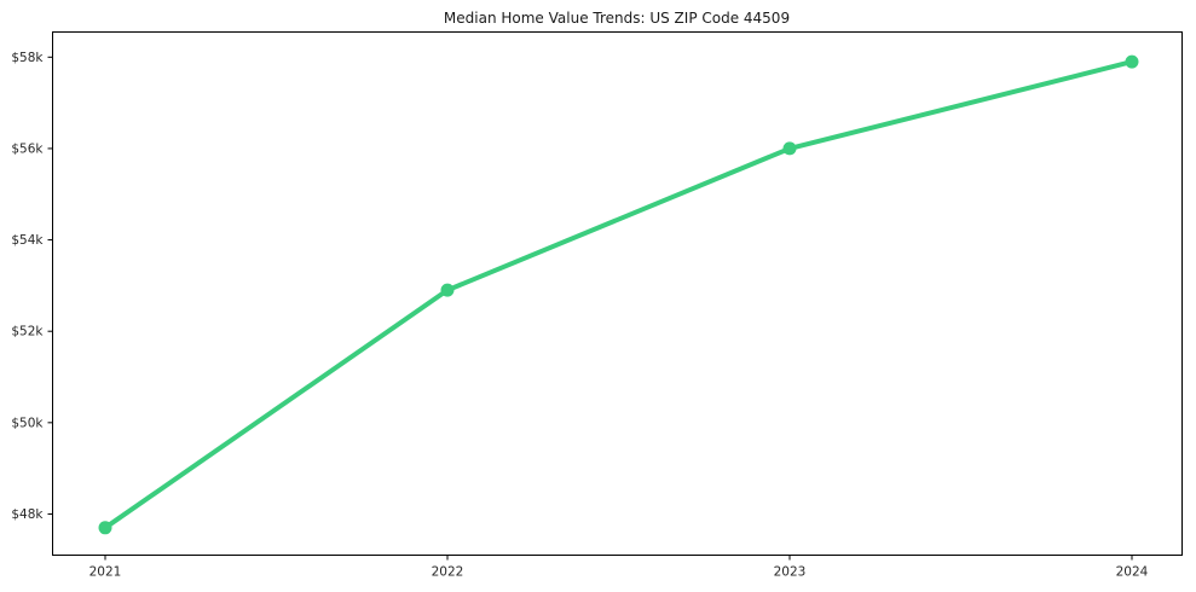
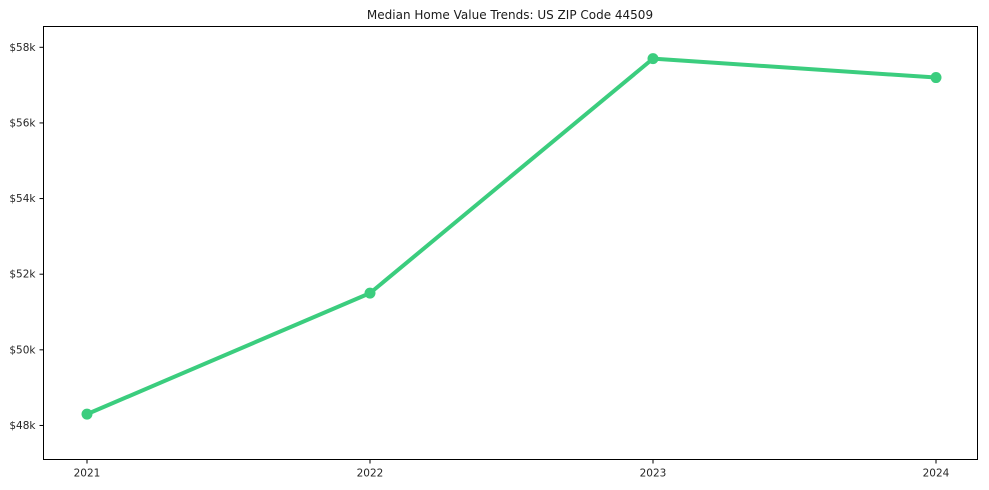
2021: $47.7k -> $48.3k
2022: $52.9k -> $51.5k
2023: $56.0k -> $57.7k
2024: $57.9k -> $57.2k
